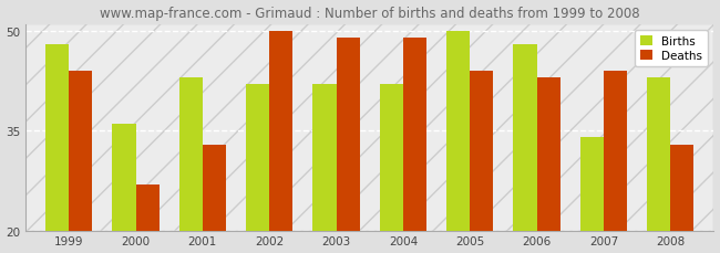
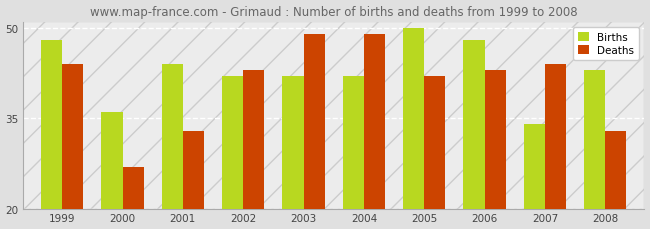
Births/2001: 43 -> 44
Deaths/2002: 50 -> 43
Deaths/2005: 44 -> 42
